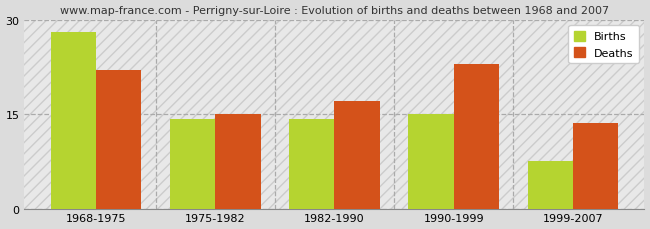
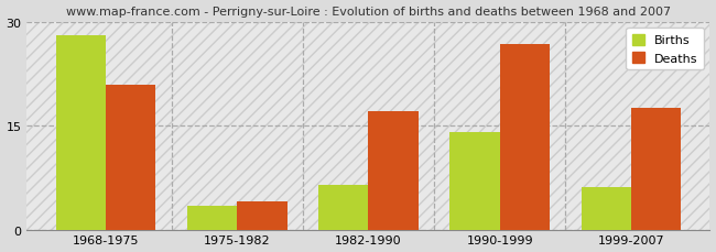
Deaths/1968-1975: 22.0 -> 20.8
Births/1975-1982: 14.2 -> 3.4
Deaths/1975-1982: 15.0 -> 4.0
Births/1982-1990: 14.2 -> 6.4
Births/1990-1999: 15.0 -> 14.0
Deaths/1990-1999: 23.0 -> 26.8
Births/1999-2007: 7.5 -> 6.2
Deaths/1999-2007: 13.5 -> 17.6
